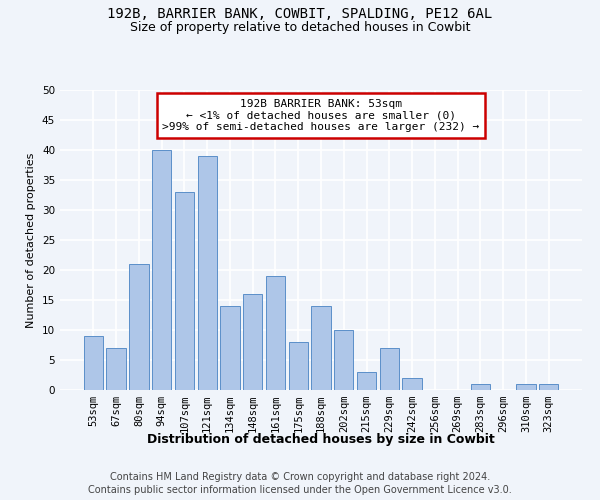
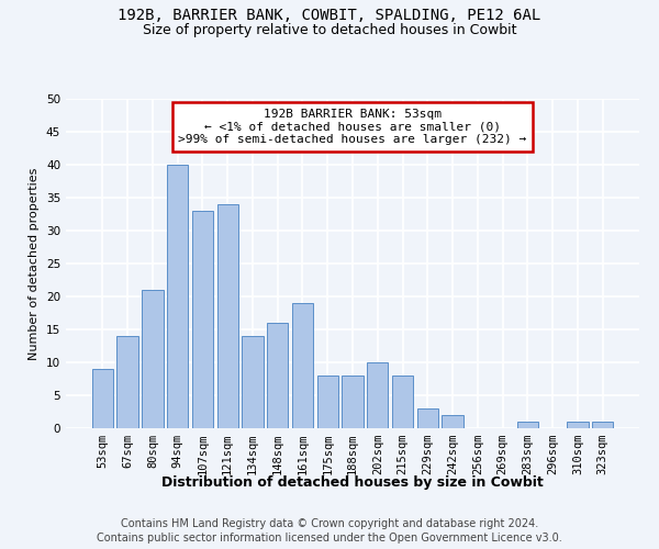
67sqm: 7 -> 14
121sqm: 39 -> 34
188sqm: 14 -> 8
215sqm: 3 -> 8
229sqm: 7 -> 3
